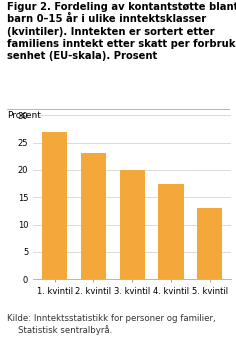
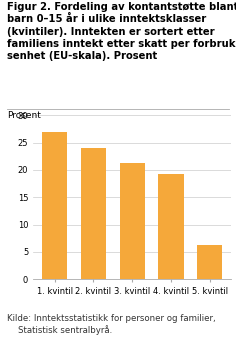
2. kvintil: 23.0 -> 24.0
3. kvintil: 20.0 -> 21.2
4. kvintil: 17.5 -> 19.2
5. kvintil: 13.0 -> 6.2
